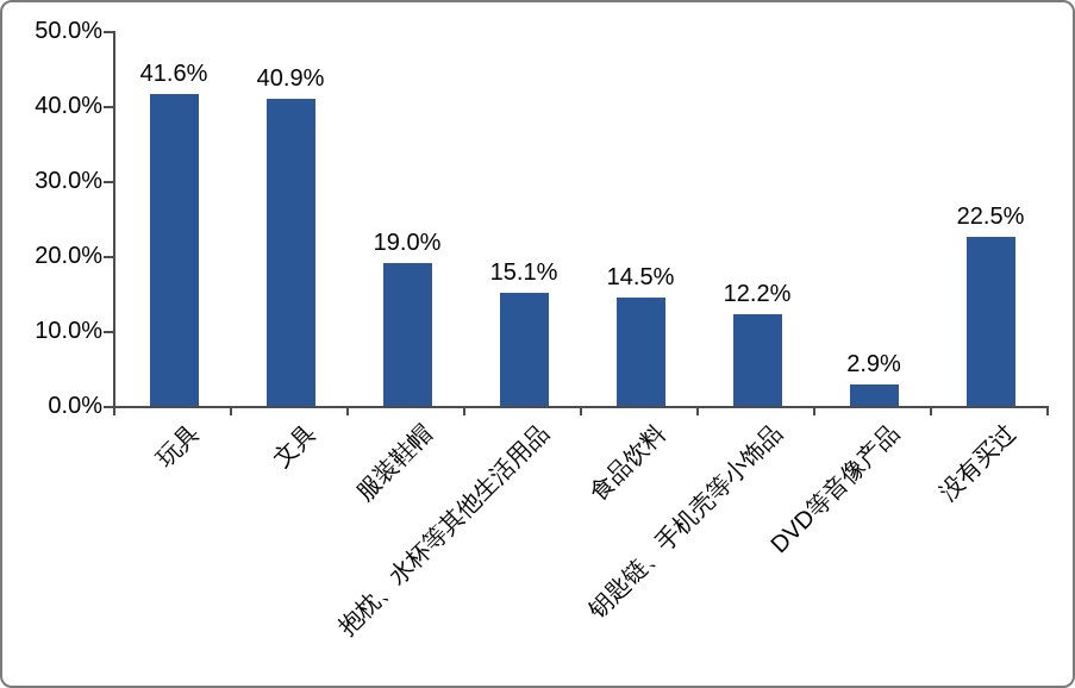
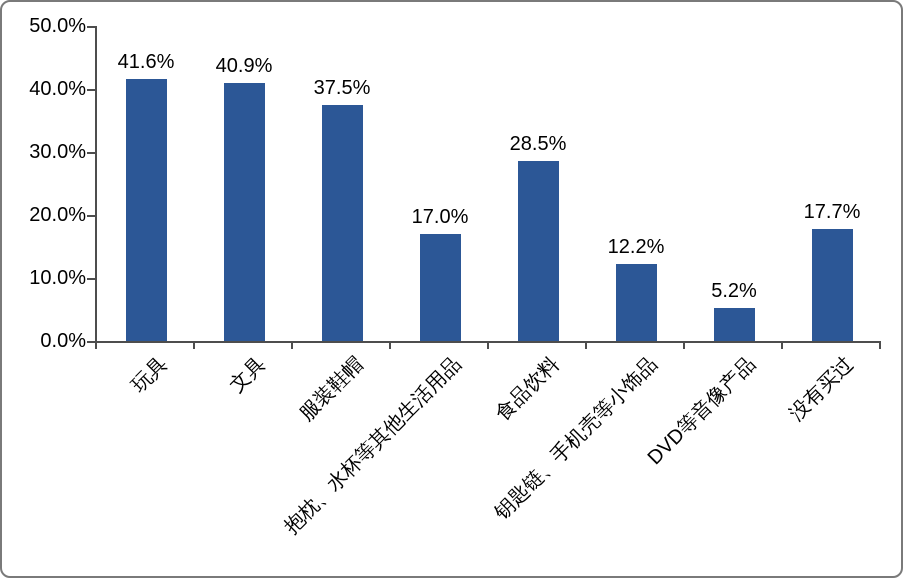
服装鞋帽: 19.0% -> 37.5%
抱枕、水杯等其他生活用品: 15.1% -> 17.0%
食品饮料: 14.5% -> 28.5%
DVD等音像产品: 2.9% -> 5.2%
没有买过: 22.5% -> 17.7%
